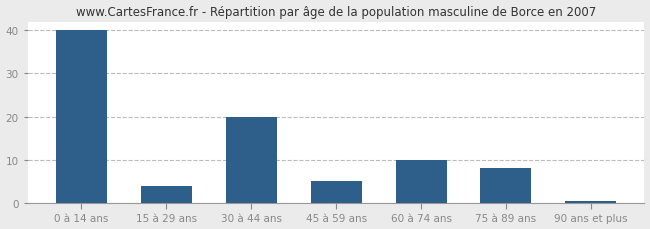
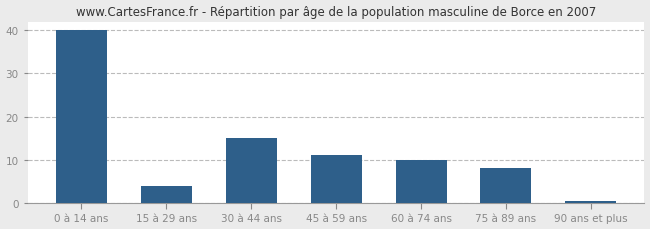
30 à 44 ans: 20.0 -> 15.0
45 à 59 ans: 5.0 -> 11.0
